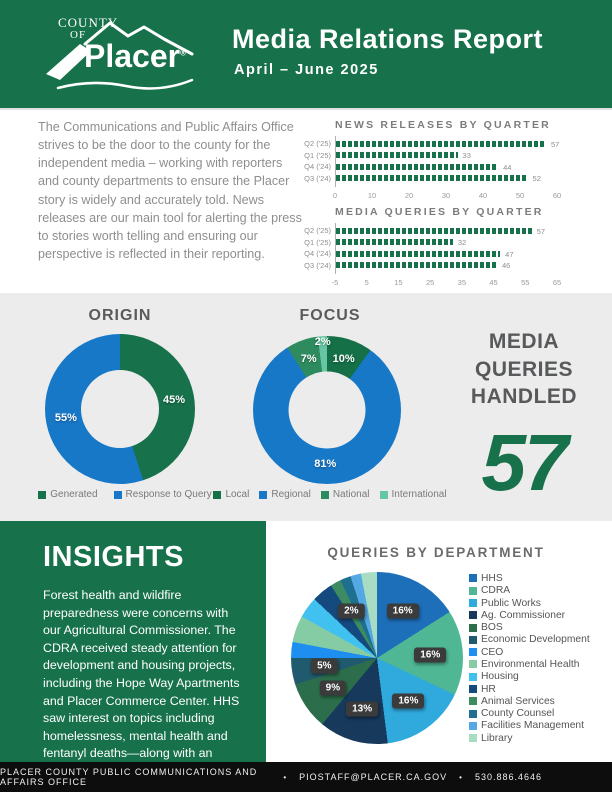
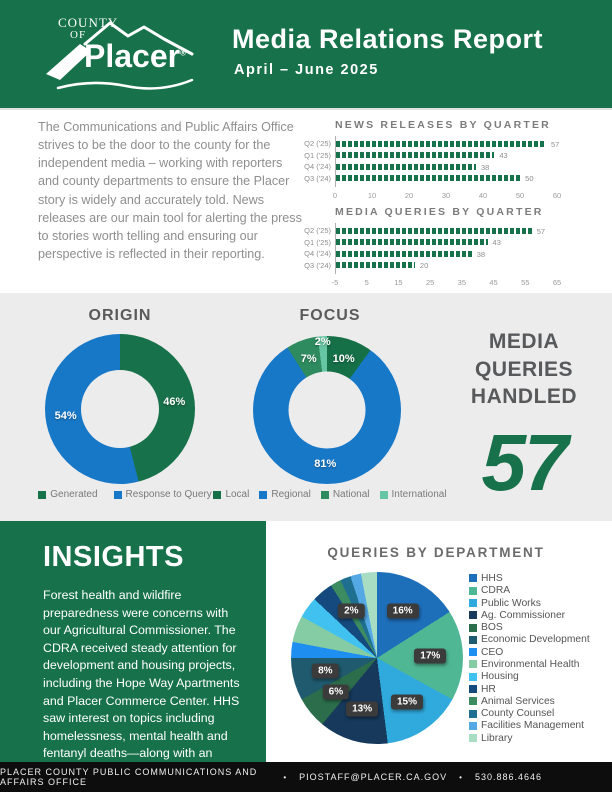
NEWS RELEASES BY QUARTER/Q1 ('25): 33 -> 43
NEWS RELEASES BY QUARTER/Q4 ('24): 44 -> 38
NEWS RELEASES BY QUARTER/Q3 ('24): 52 -> 50
MEDIA QUERIES BY QUARTER/Q1 ('25): 32 -> 43
MEDIA QUERIES BY QUARTER/Q4 ('24): 47 -> 38
MEDIA QUERIES BY QUARTER/Q3 ('24): 46 -> 20
ORIGIN/Generated: 45% -> 46%
ORIGIN/Response to Query: 55% -> 54%
QUERIES BY DEPARTMENT/CDRA: 16% -> 17%
QUERIES BY DEPARTMENT/Public Works: 16% -> 15%
QUERIES BY DEPARTMENT/BOS: 9% -> 6%
QUERIES BY DEPARTMENT/Economic Development: 5% -> 8%
